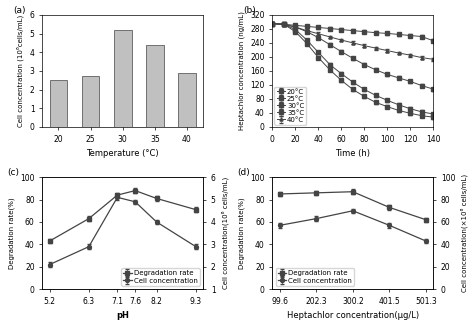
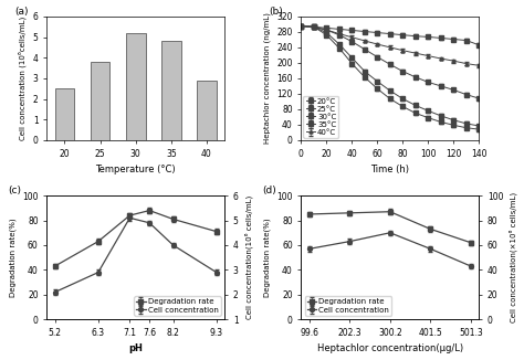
25: 2.7 -> 3.8
35: 4.4 -> 4.8
